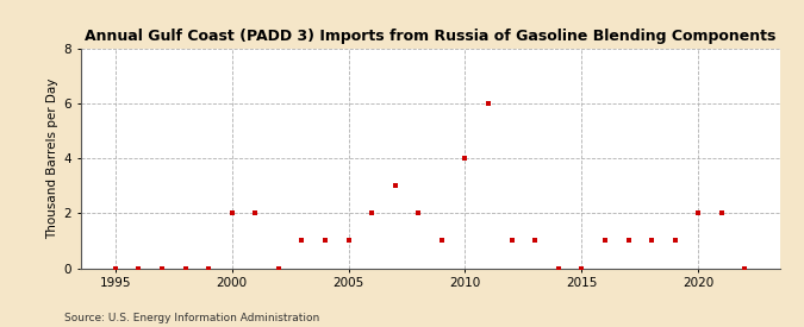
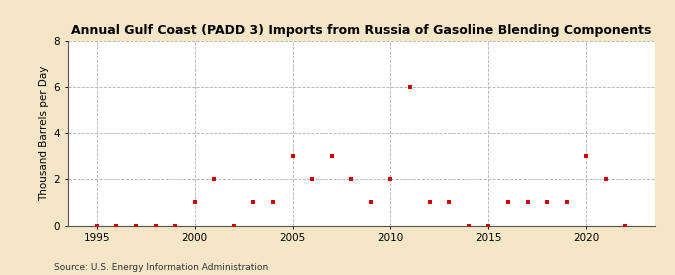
2000: 2 -> 1
2005: 1 -> 3
2010: 4 -> 2
2020: 2 -> 3
